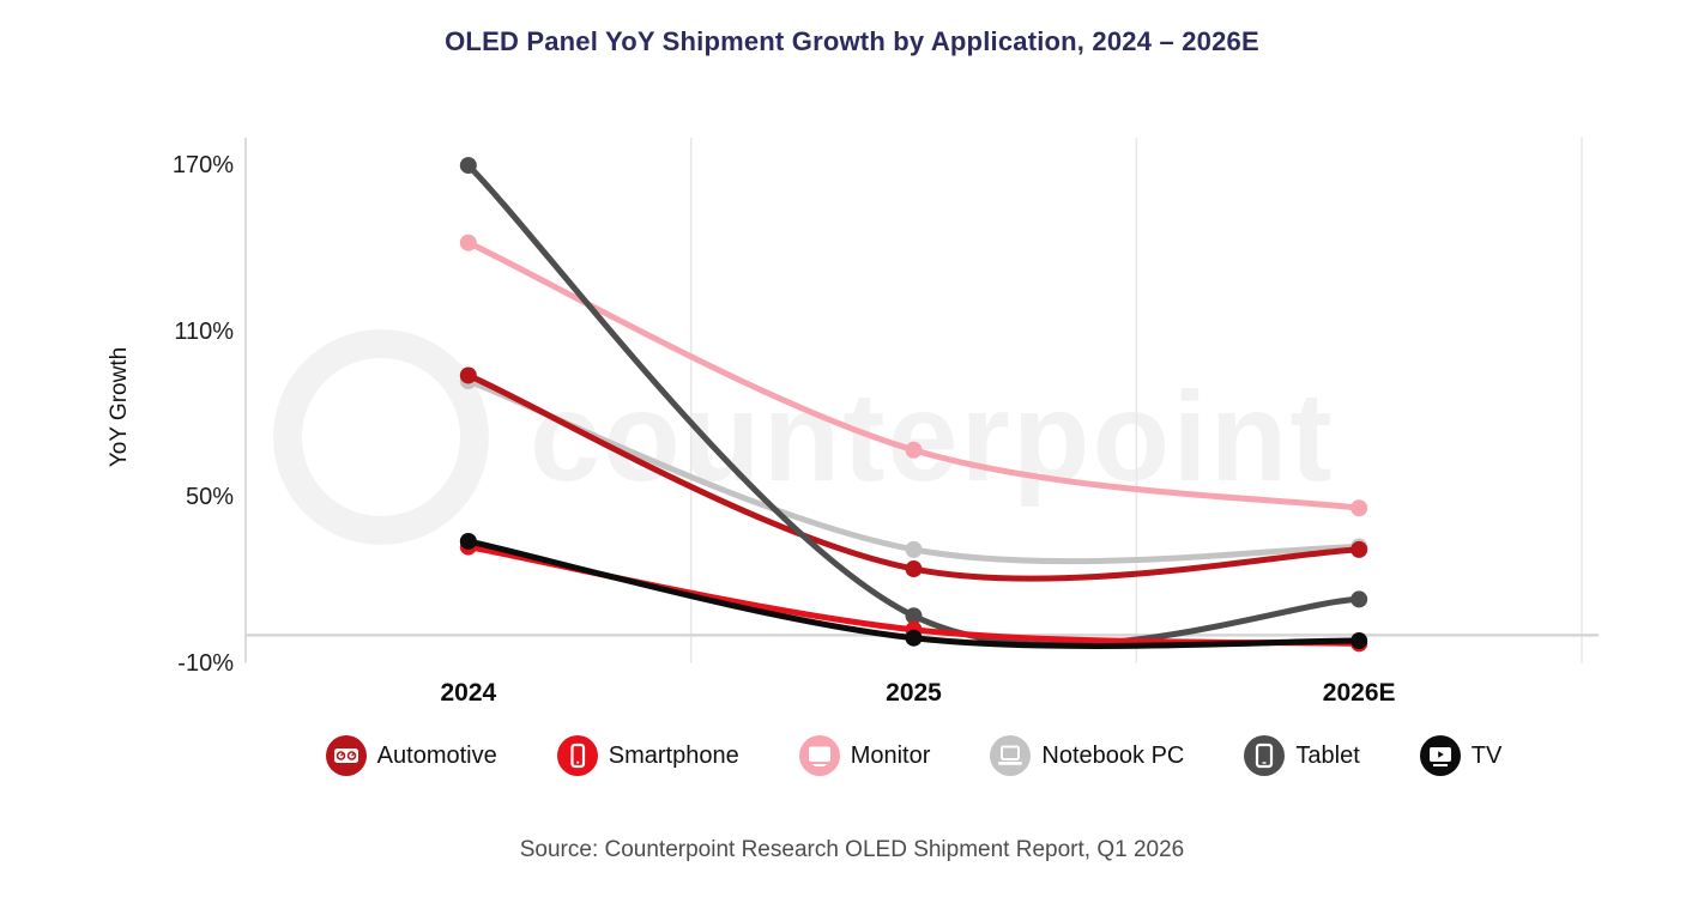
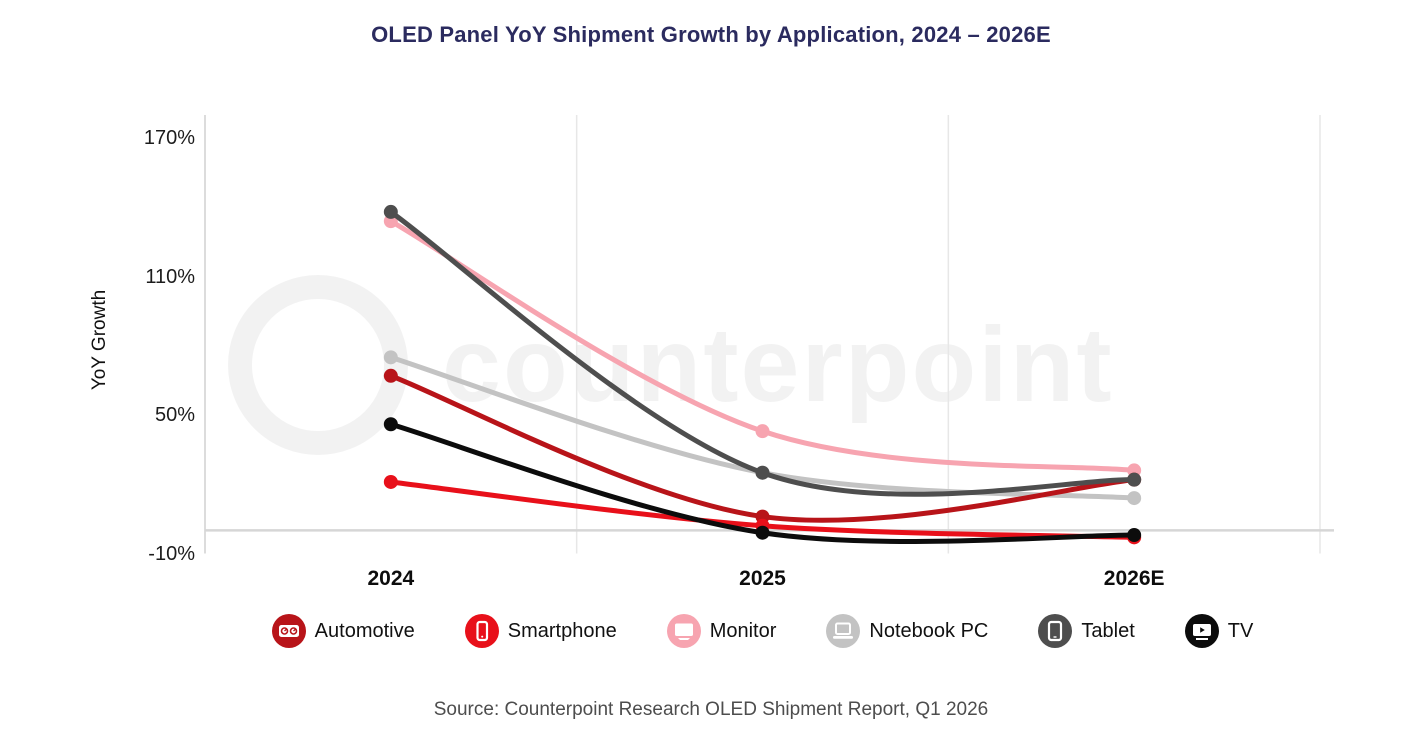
Automotive/2024: 94% -> 67%
Smartphone/2024: 32% -> 21%
Monitor/2024: 142% -> 134%
Notebook PC/2024: 92% -> 75%
Tablet/2024: 170% -> 138%
TV/2024: 34% -> 46%
Automotive/2025: 24% -> 6%
Monitor/2025: 67% -> 43%
Notebook PC/2025: 31% -> 25%
Tablet/2025: 7% -> 25%
Automotive/2026E: 31% -> 22%
Monitor/2026E: 46% -> 26%
Notebook PC/2026E: 32% -> 14%
Tablet/2026E: 13% -> 22%
